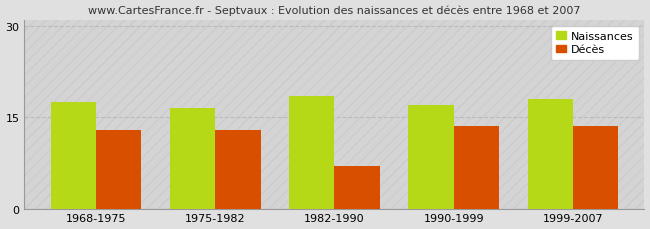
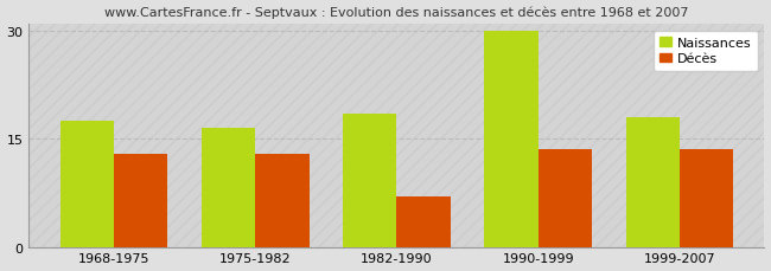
Naissances/1990-1999: 17.0 -> 30.0
